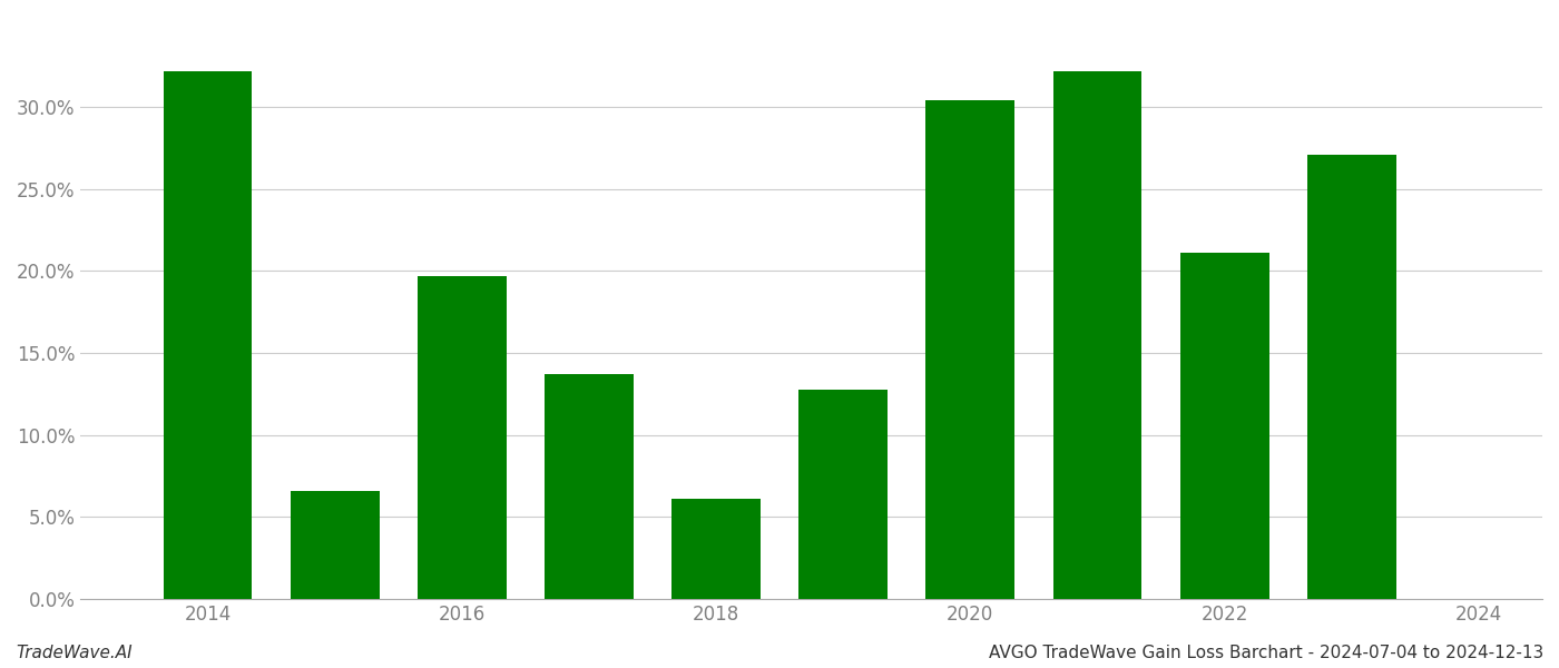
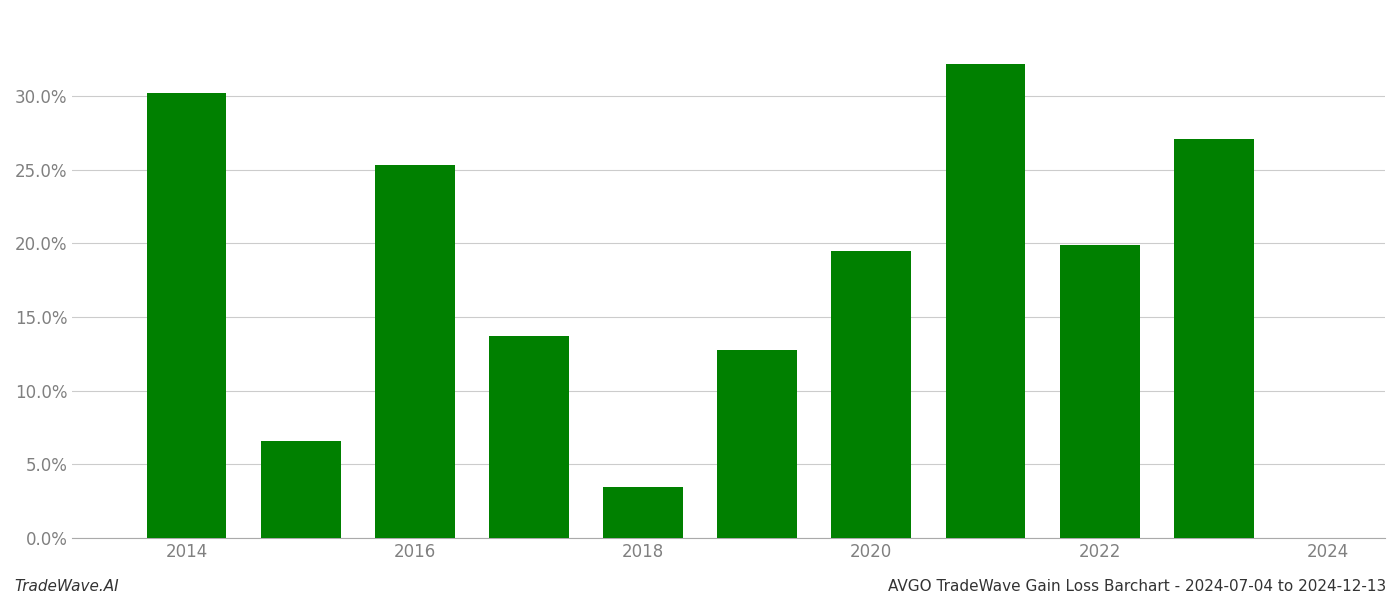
2014: 32.2% -> 30.2%
2016: 19.7% -> 25.3%
2018: 6.1% -> 3.5%
2020: 30.4% -> 19.5%
2022: 21.1% -> 19.9%
